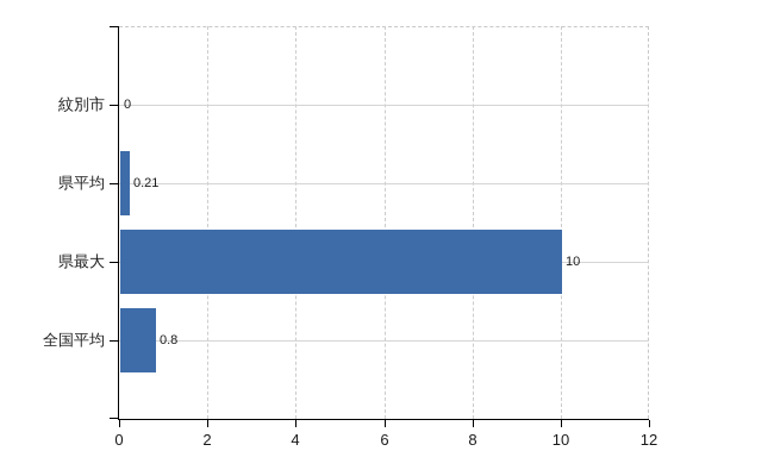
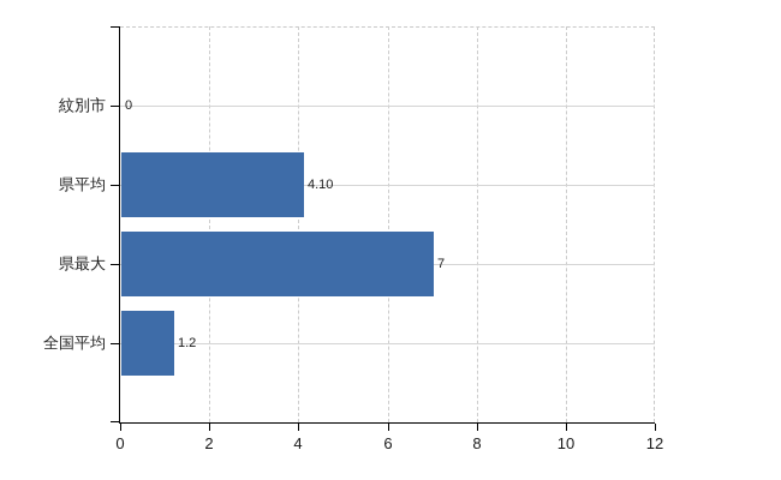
県平均: 0.21 -> 4.10
県最大: 10 -> 7
全国平均: 0.8 -> 1.2
